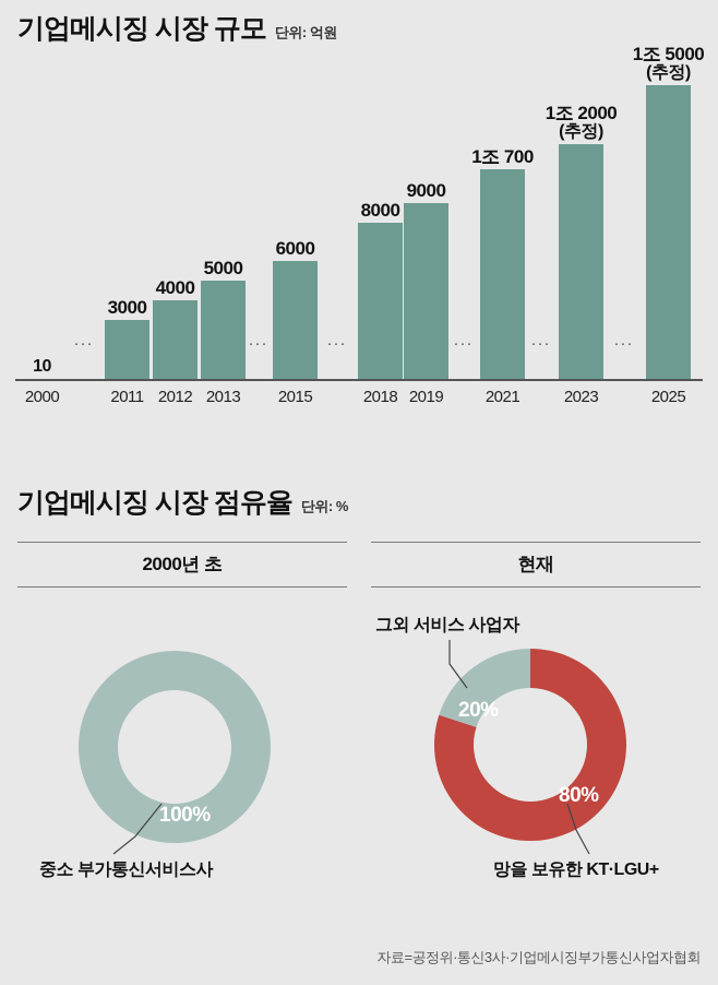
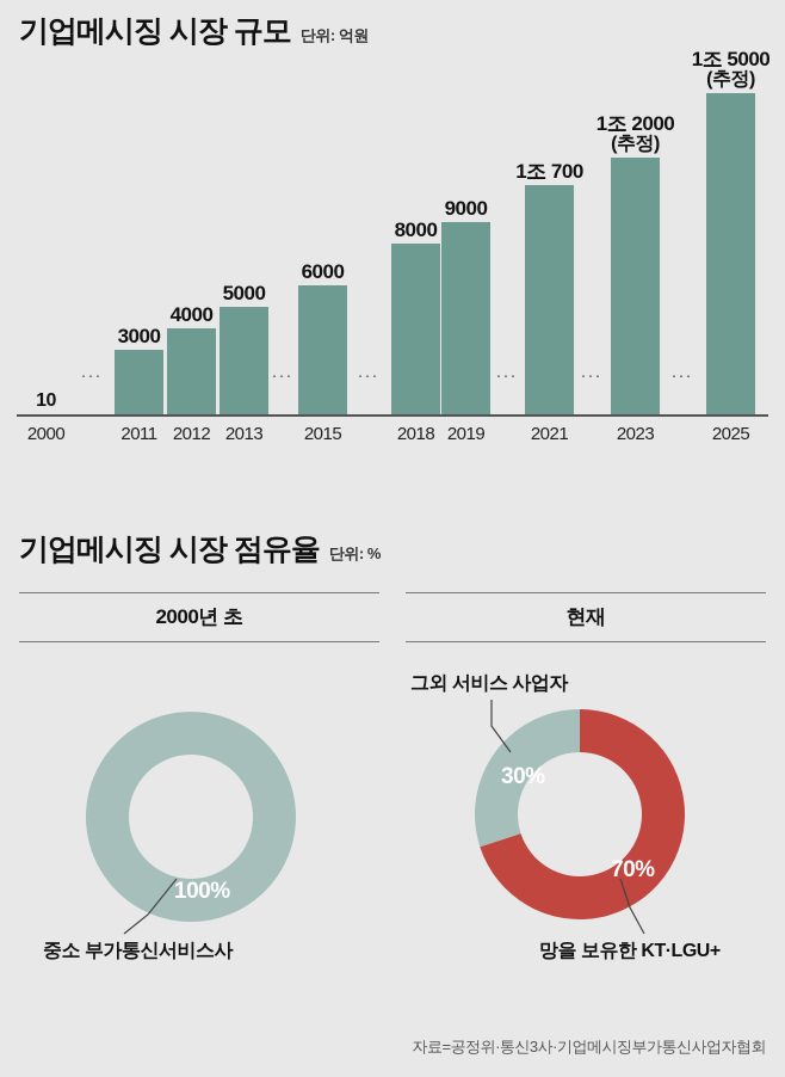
현재/망을 보유한 KT·LGU+: 80% -> 70%
현재/그외 서비스 사업자: 20% -> 30%
